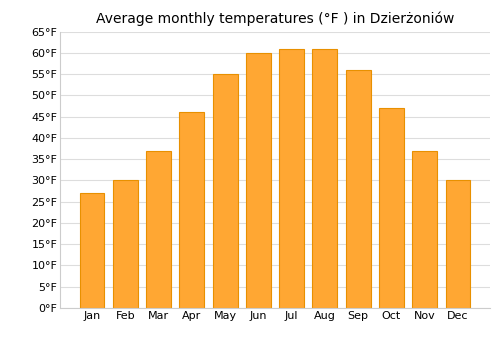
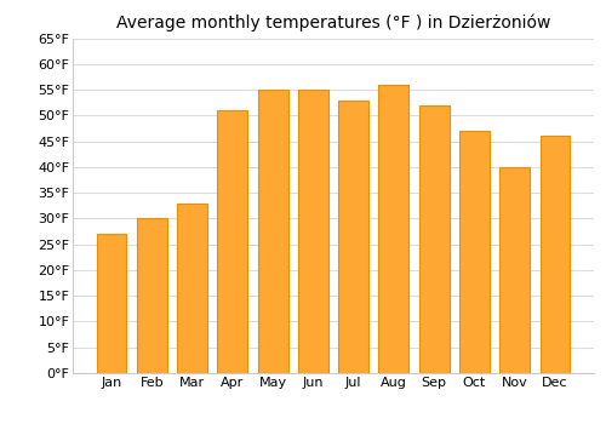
Mar: 37°F -> 33°F
Apr: 46°F -> 51°F
Jun: 60°F -> 55°F
Jul: 61°F -> 53°F
Aug: 61°F -> 56°F
Sep: 56°F -> 52°F
Nov: 37°F -> 40°F
Dec: 30°F -> 46°F
